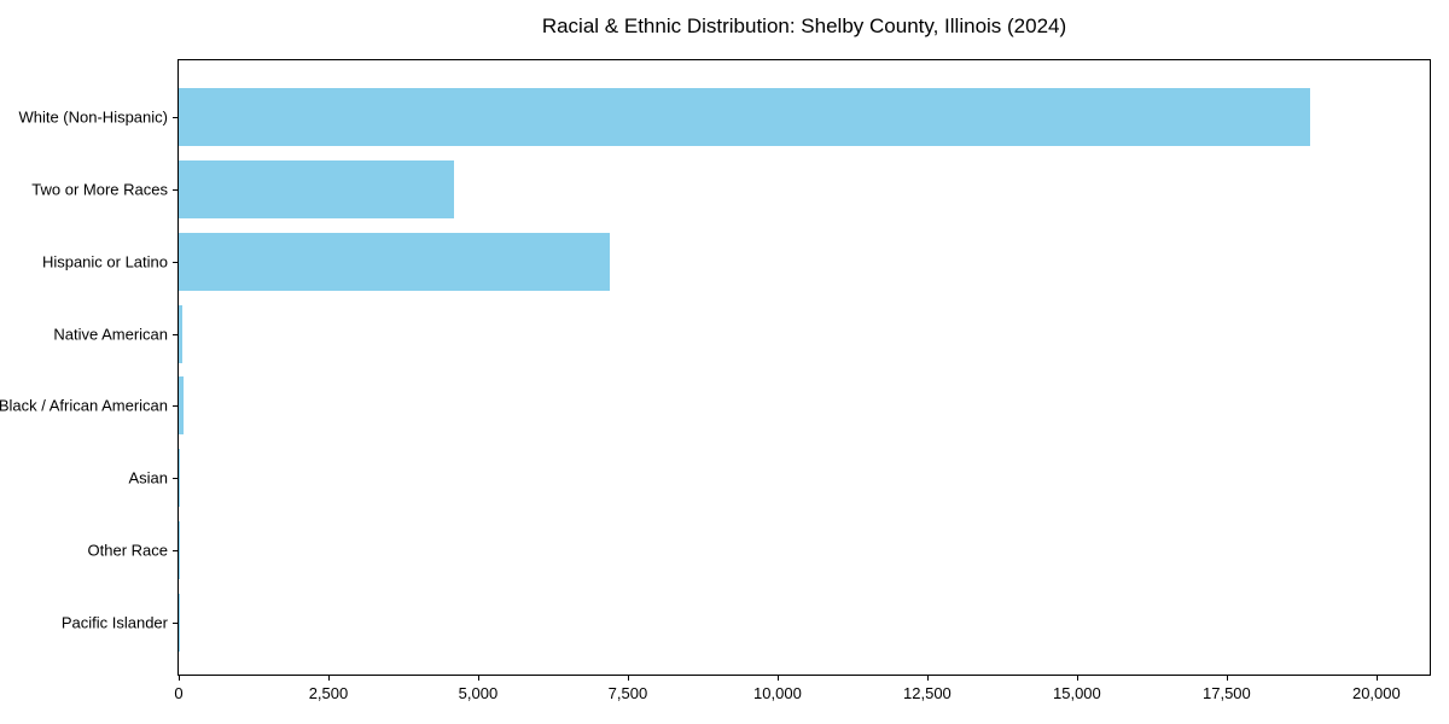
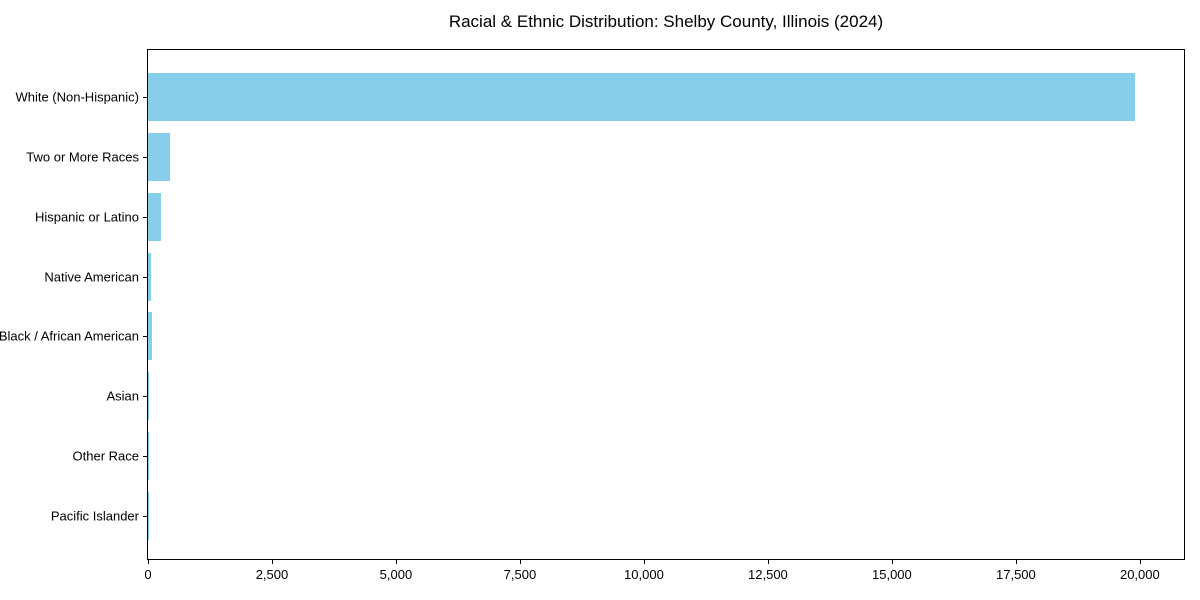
White (Non-Hispanic): 18900 -> 19900
Two or More Races: 4600 -> 400
Hispanic or Latino: 7200 -> 300
